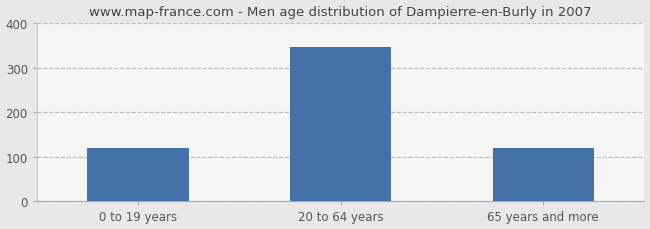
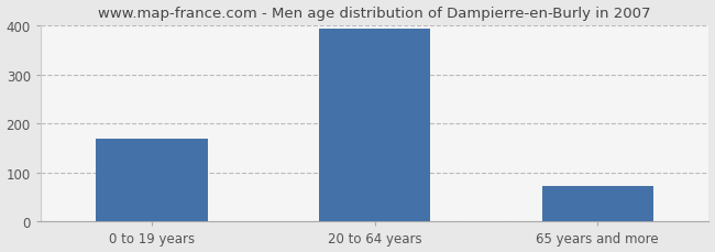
0 to 19 years: 120 -> 168
20 to 64 years: 345 -> 392
65 years and more: 120 -> 72
